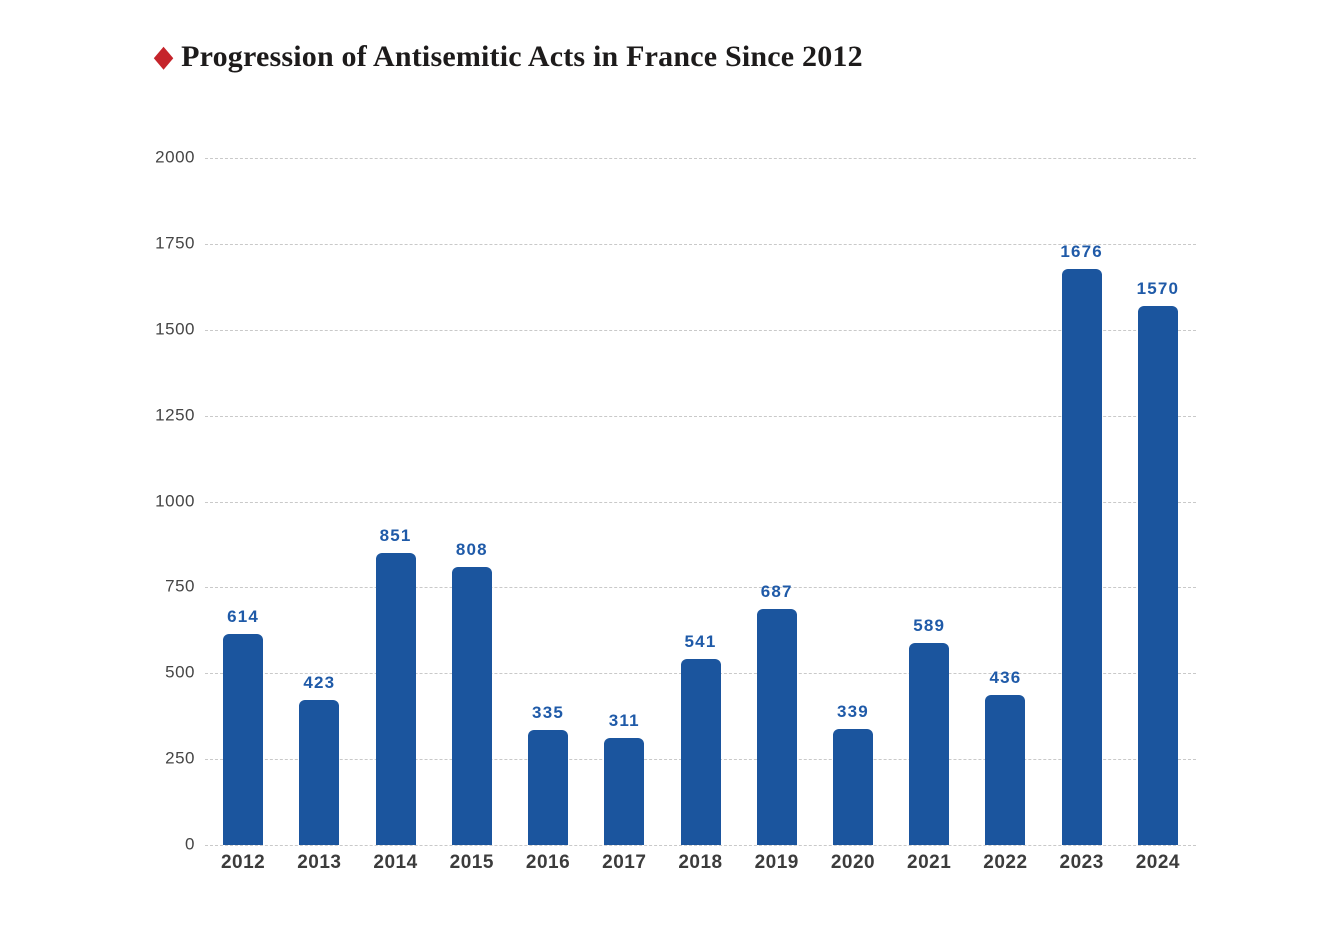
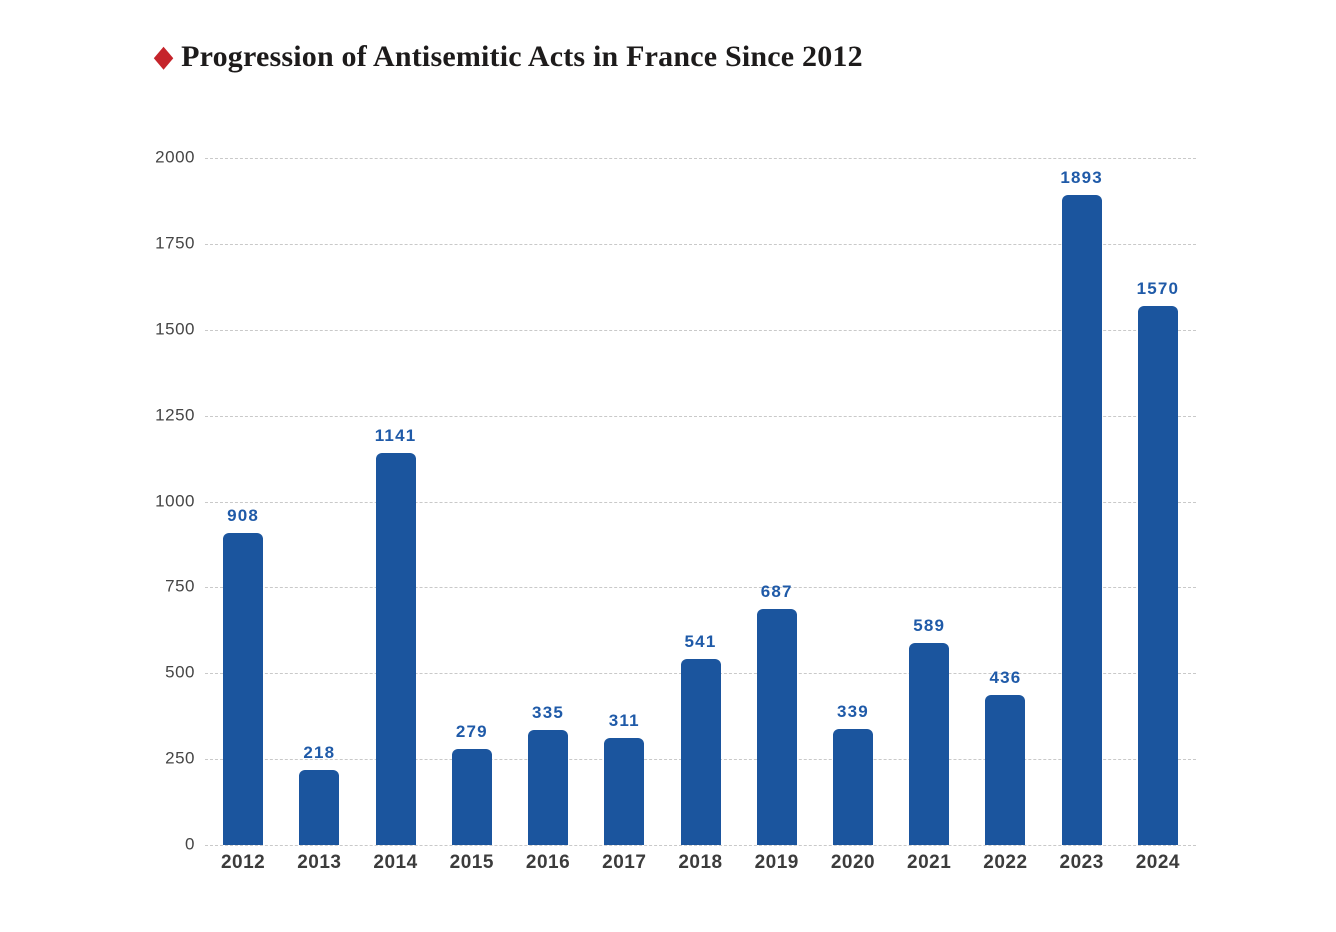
2012: 614 -> 908
2013: 423 -> 218
2014: 851 -> 1141
2015: 808 -> 279
2023: 1676 -> 1893
